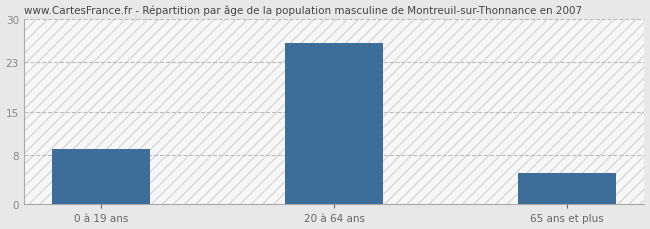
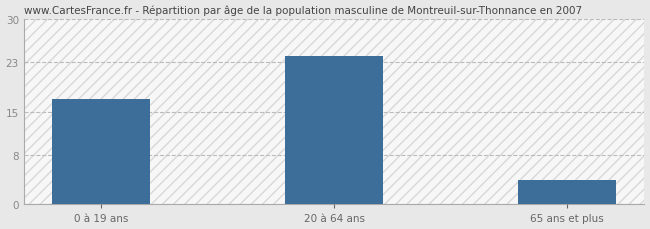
0 à 19 ans: 9 -> 17
20 à 64 ans: 26 -> 24
65 ans et plus: 5 -> 4
